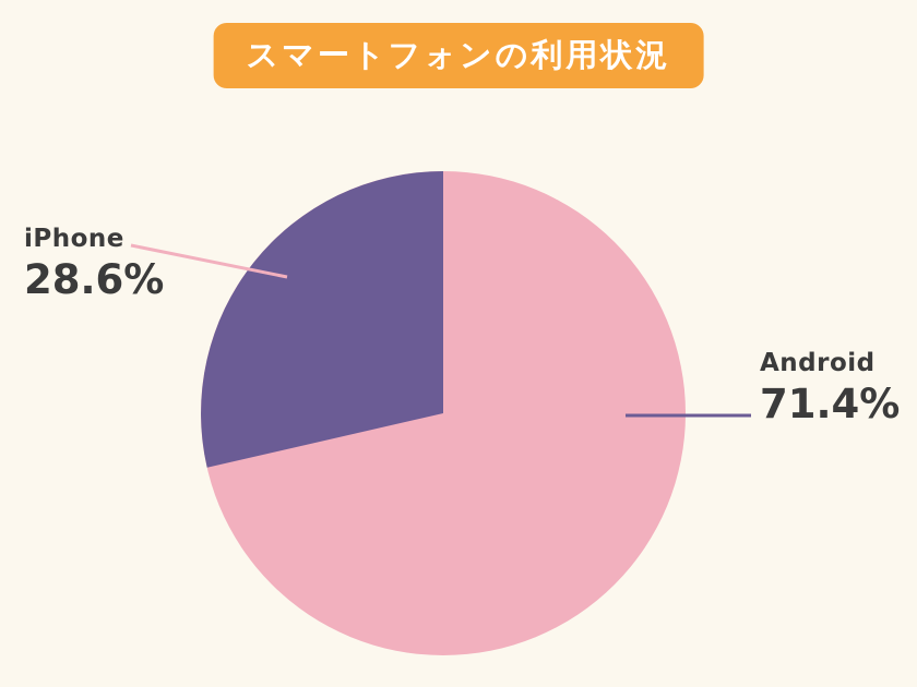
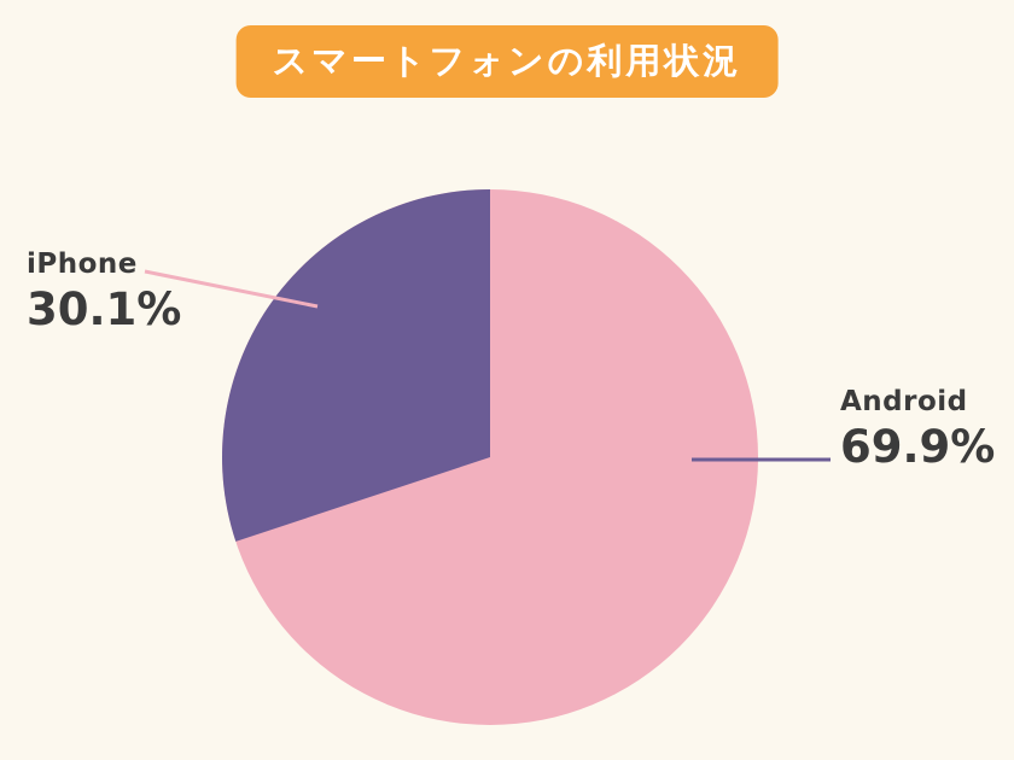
Android: 71.4% -> 69.9%
iPhone: 28.6% -> 30.1%
